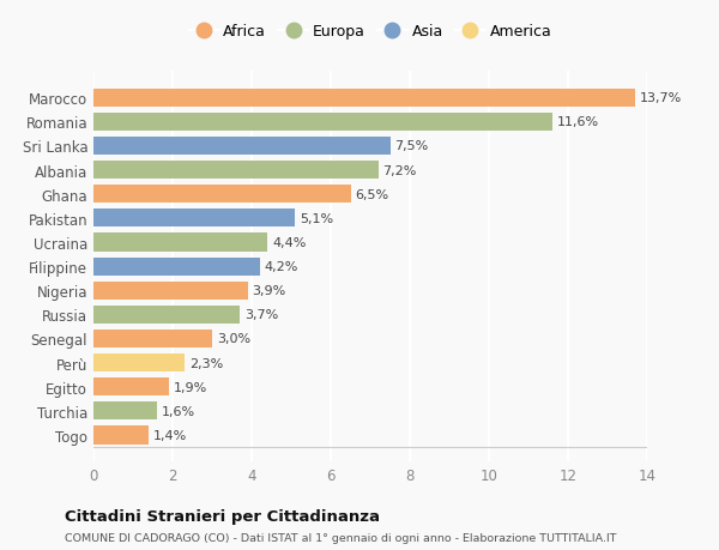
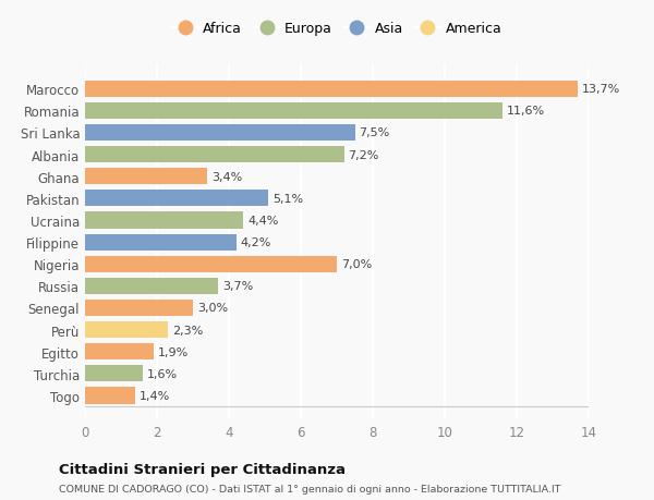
Ghana: 6,5% -> 3,4%
Nigeria: 3,9% -> 7,0%
